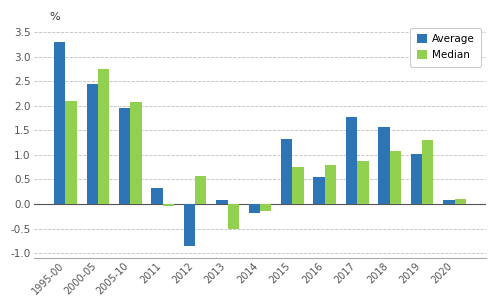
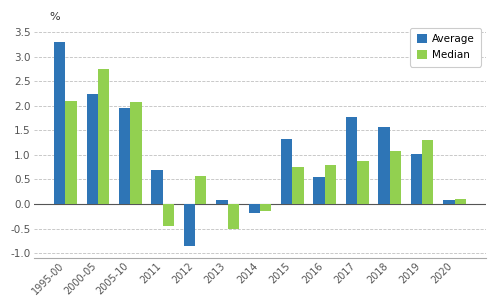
Average/2000-05: 2.45 -> 2.25
Average/2011: 0.33 -> 0.70
Median/2011: -0.05 -> -0.45
